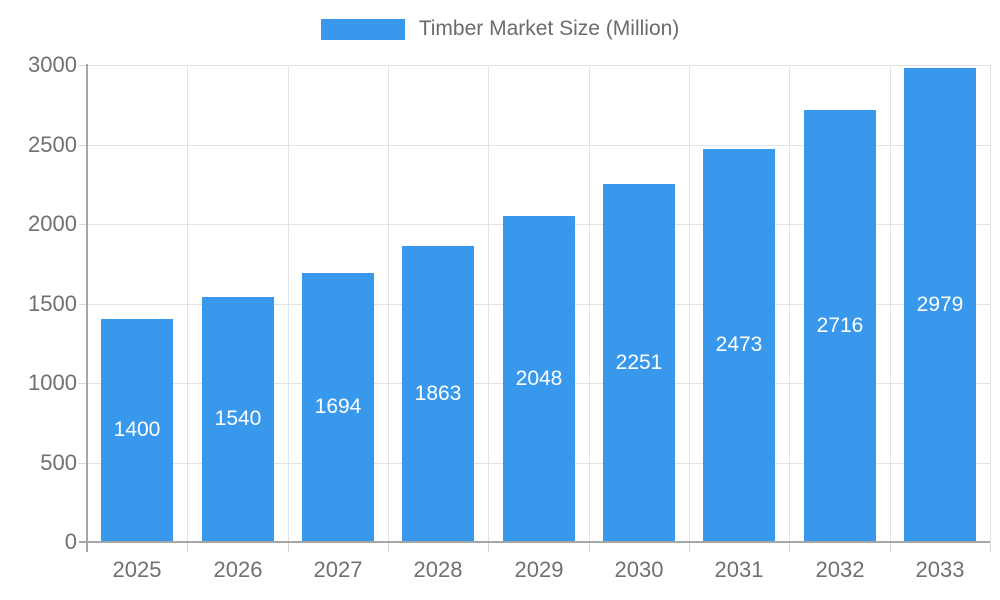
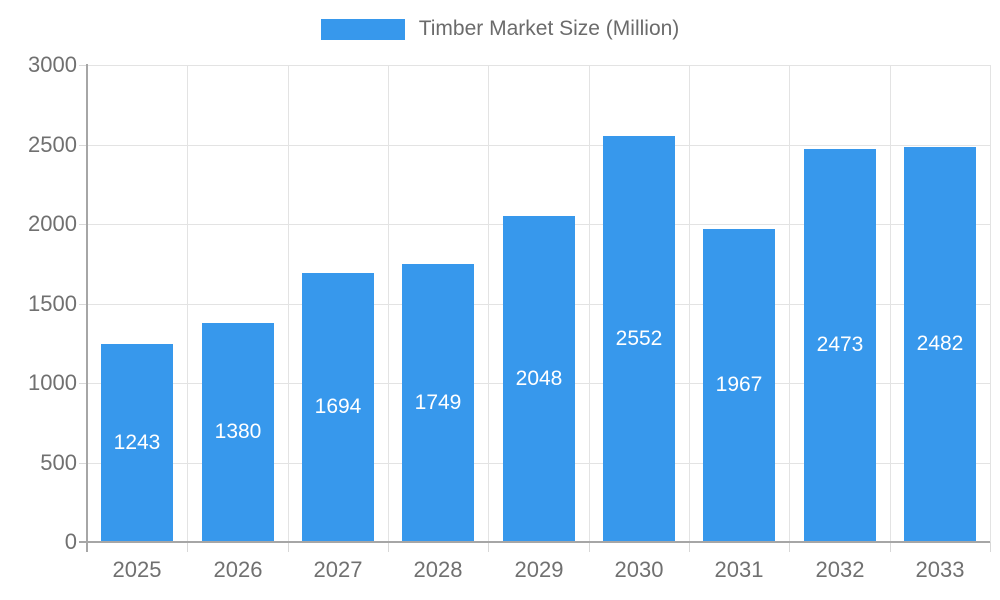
2025: 1400 -> 1243
2026: 1540 -> 1380
2028: 1863 -> 1749
2030: 2251 -> 2552
2031: 2473 -> 1967
2032: 2716 -> 2473
2033: 2979 -> 2482
